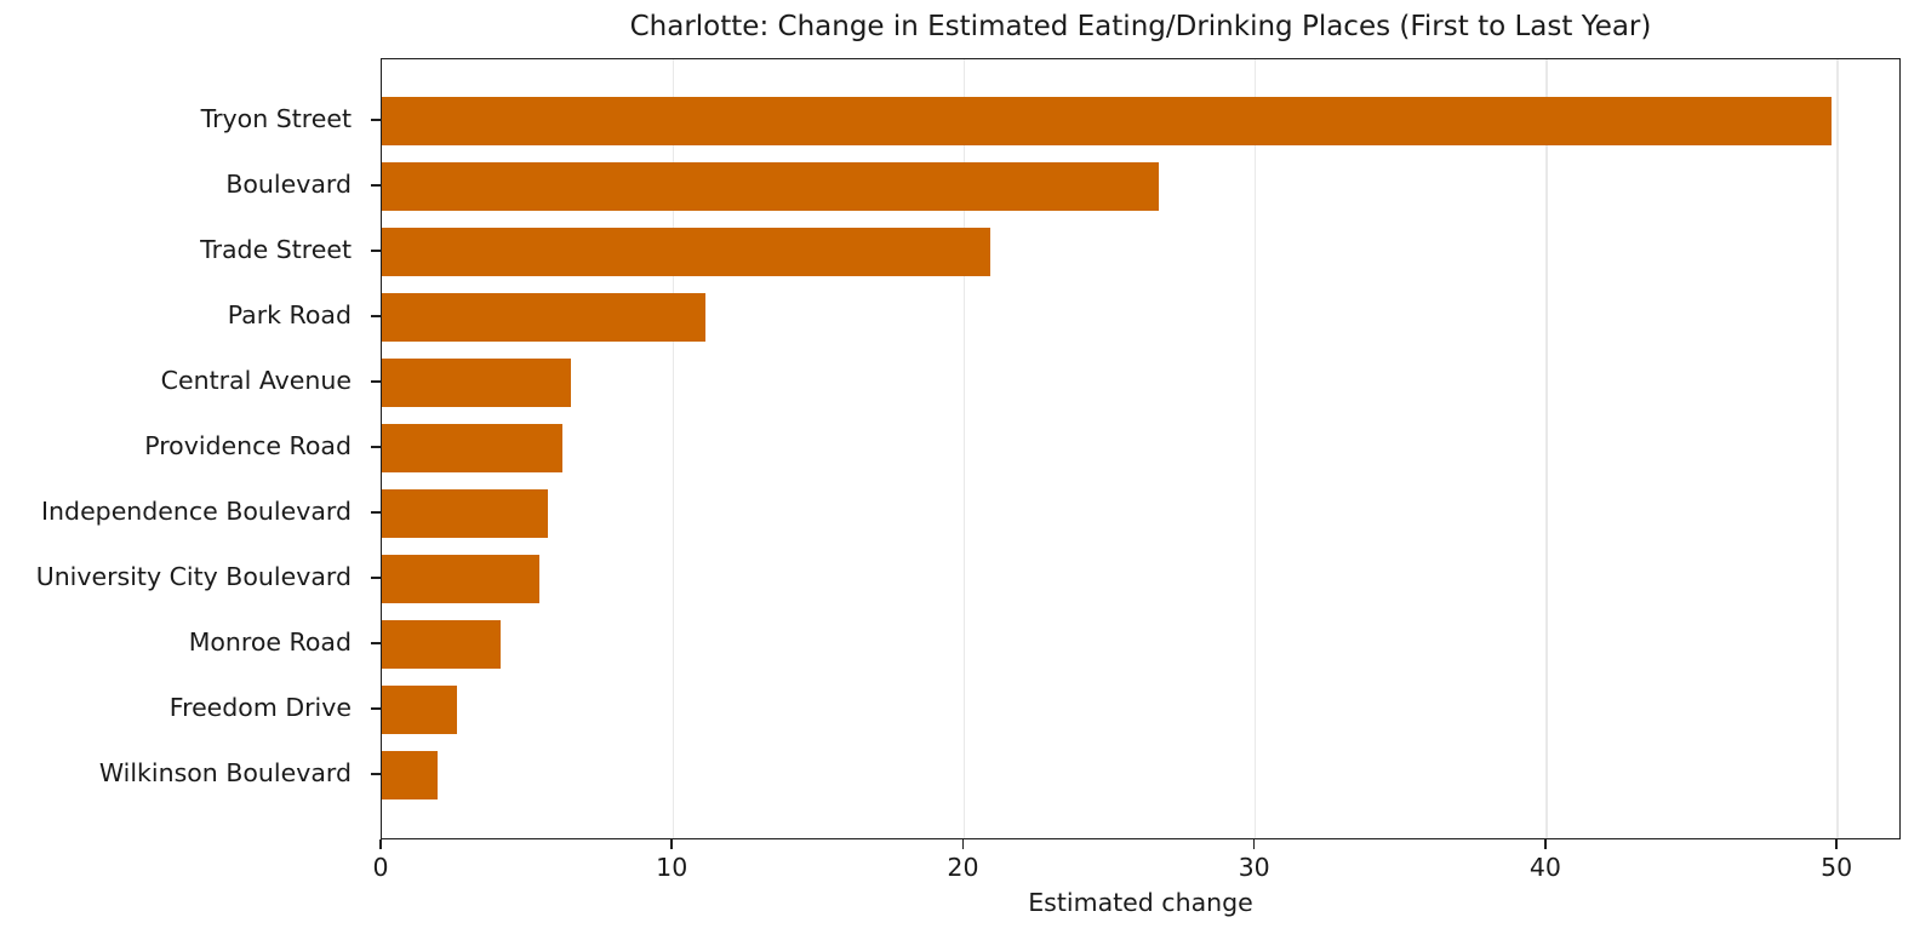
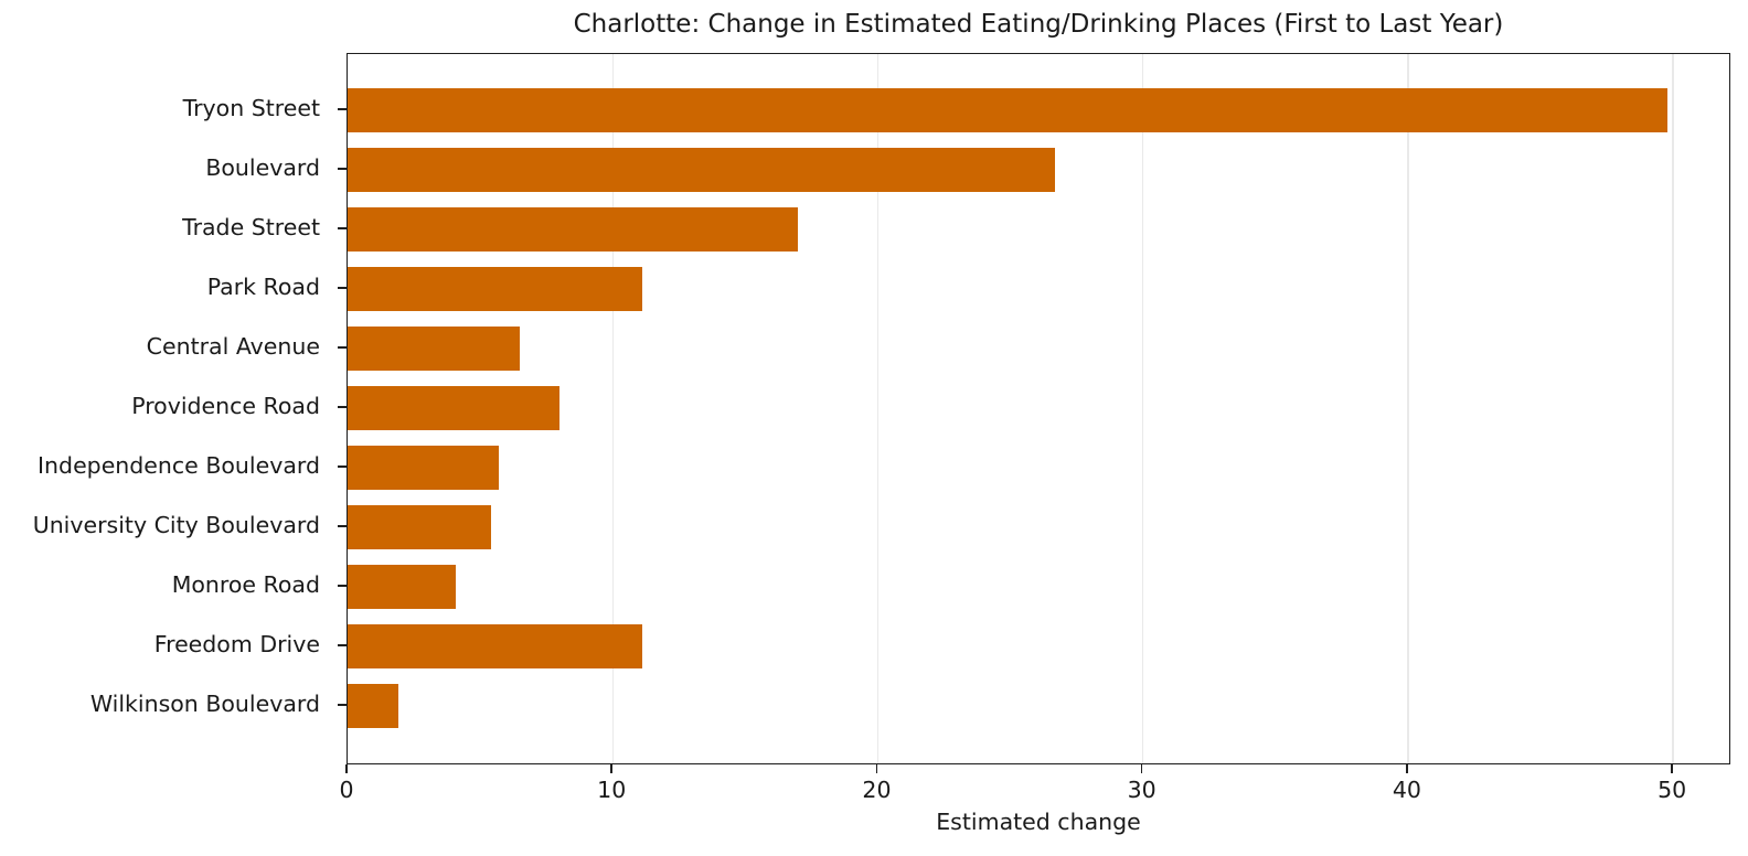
Trade Street: 20.9 -> 17.0
Providence Road: 6.2 -> 8.0
Freedom Drive: 2.6 -> 11.1
